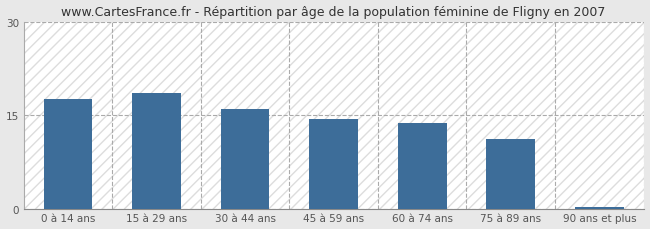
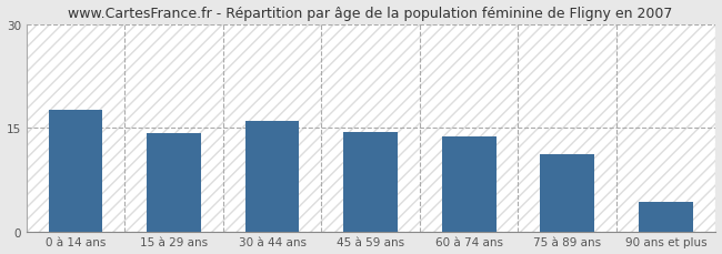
15 à 29 ans: 18.5 -> 14.2
90 ans et plus: 0.3 -> 4.2
